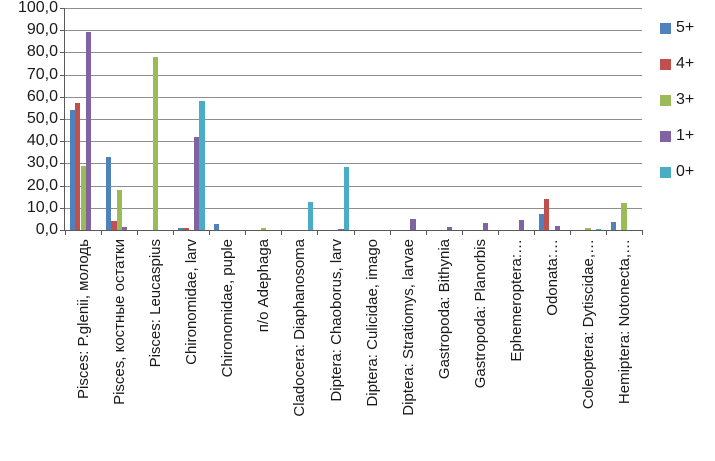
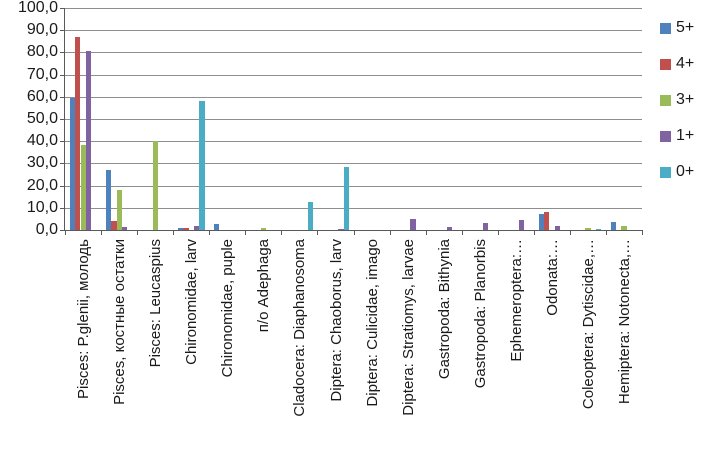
5+/Pisces: P.glenii, молодь: 54 -> 60
4+/Pisces: P.glenii, молодь: 57 -> 87
3+/Pisces: P.glenii, молодь: 29 -> 38
1+/Pisces: P.glenii, молодь: 89 -> 80
5+/Pisces, костные остатки: 33 -> 27
3+/Pisces: Leucaspius: 78 -> 40
1+/Chironomidae, larv: 42 -> 2
4+/Odonata:…: 14 -> 8
3+/Hemiptera: Notonecta,…: 12 -> 2
